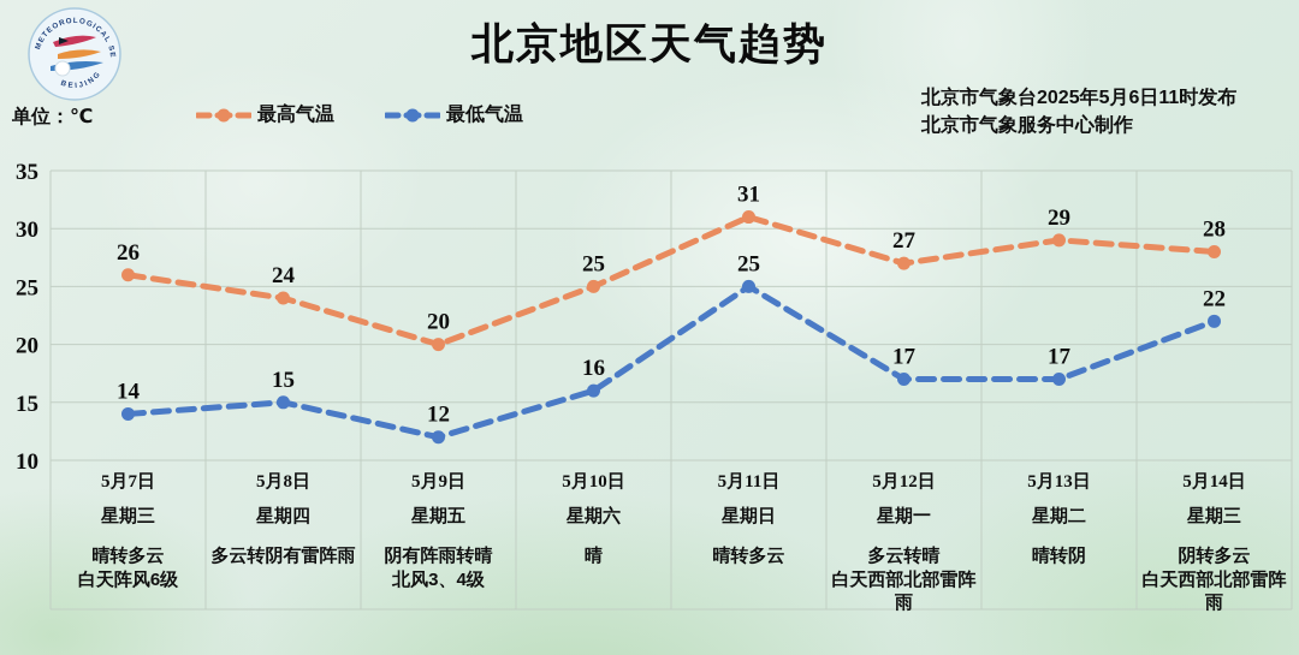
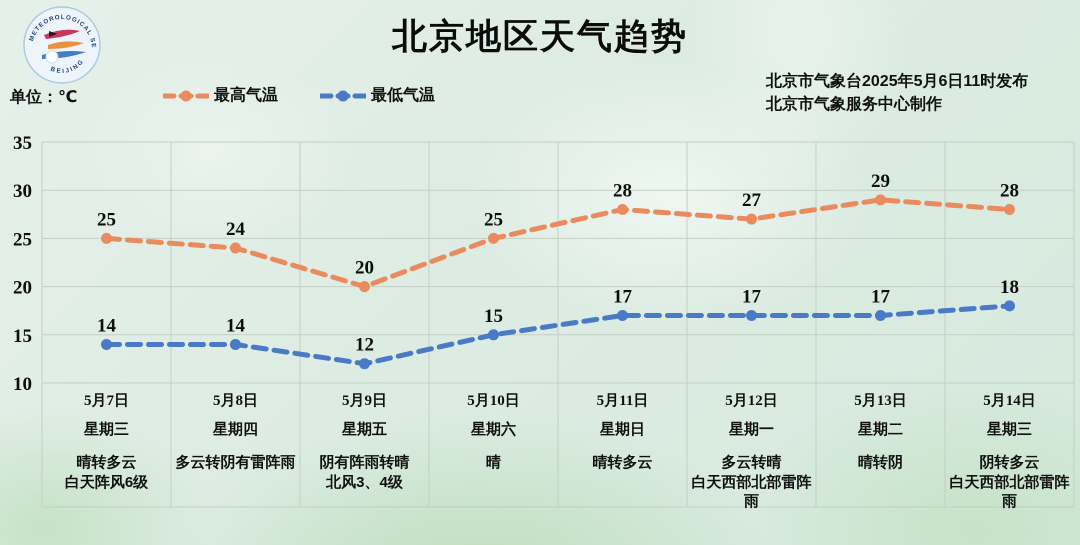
最高气温/5月7日: 26 -> 25
最低气温/5月8日: 15 -> 14
最低气温/5月10日: 16 -> 15
最高气温/5月11日: 31 -> 28
最低气温/5月11日: 25 -> 17
最低气温/5月14日: 22 -> 18
